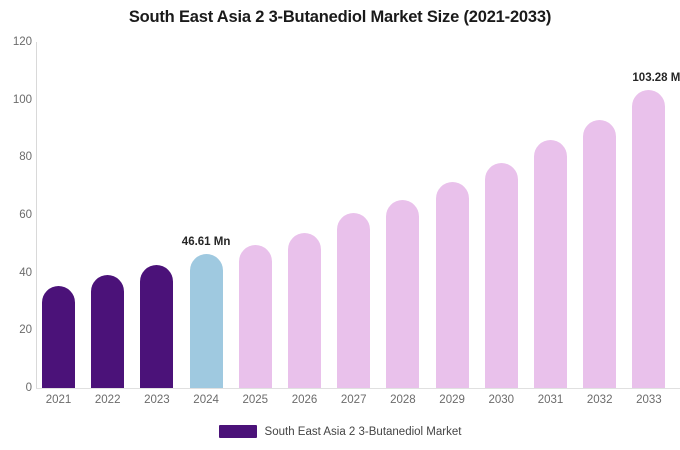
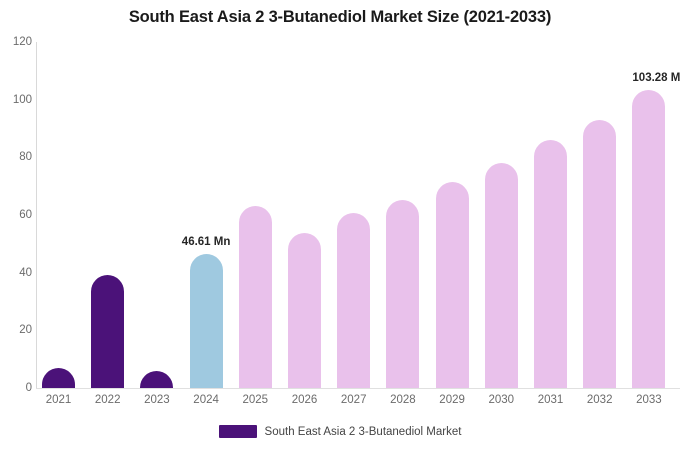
2021: 35 -> 7
2023: 43 -> 6
2025: 50 -> 63
